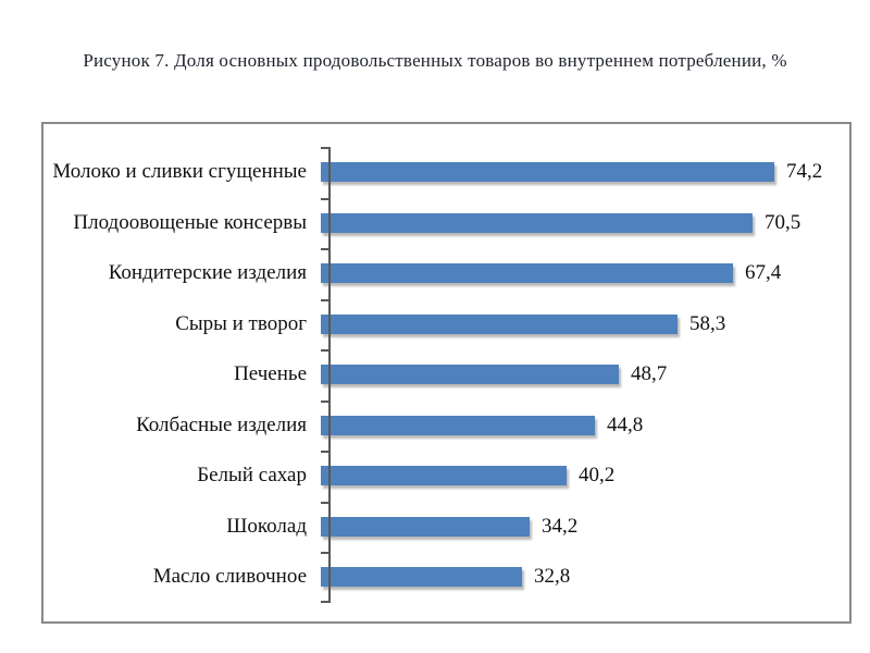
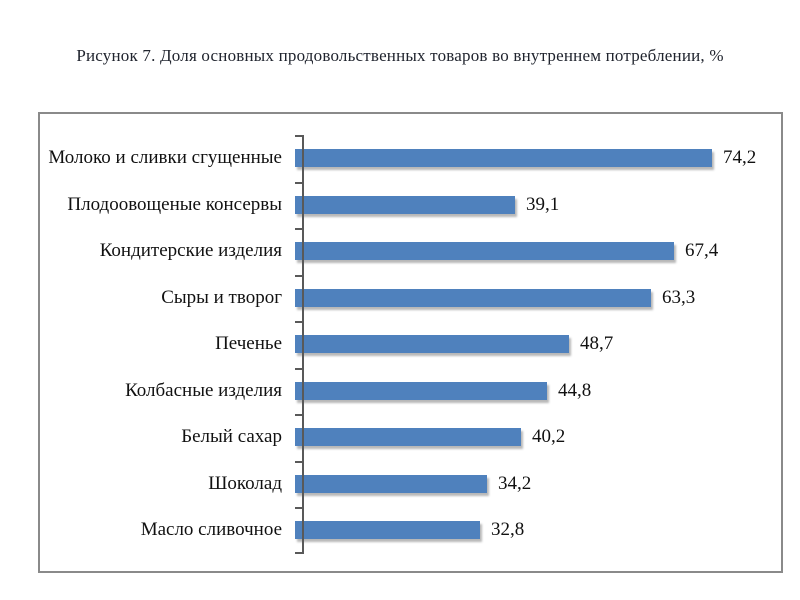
Плодоовощеные консервы: 70,5 -> 39,1
Сыры и творог: 58,3 -> 63,3
